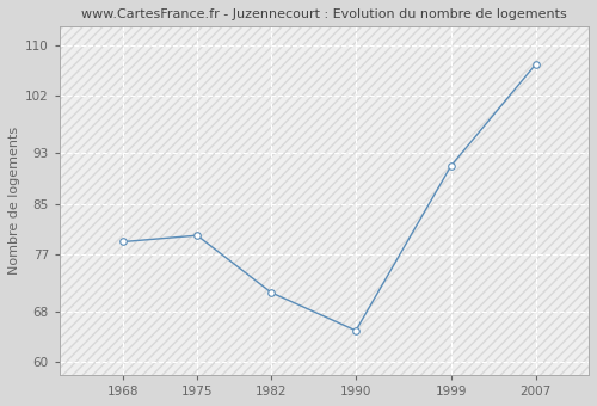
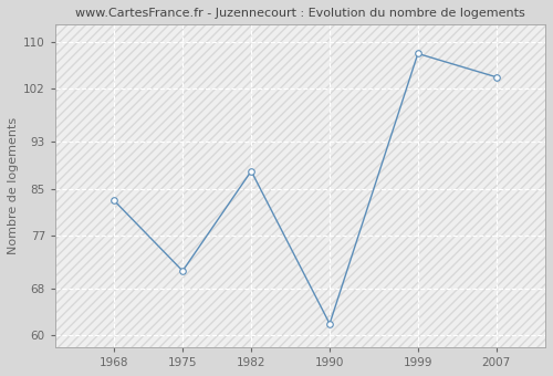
1968: 79 -> 83
1975: 80 -> 71
1982: 71 -> 88
1990: 65 -> 62
1999: 91 -> 108
2007: 107 -> 104
